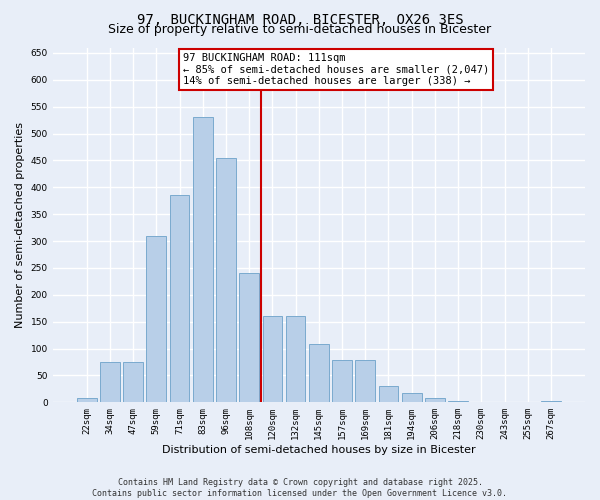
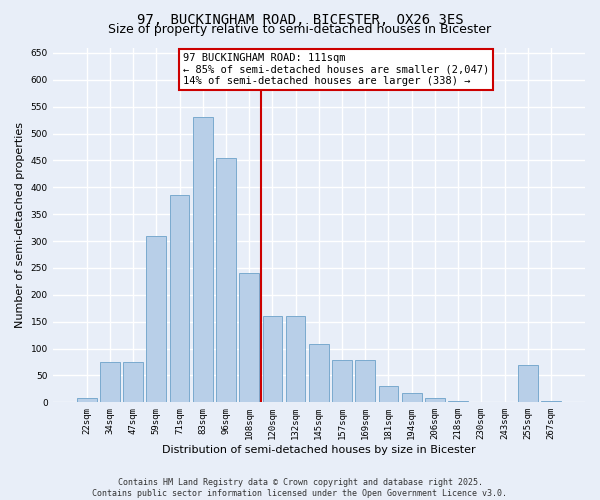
255sqm: 1 -> 70
